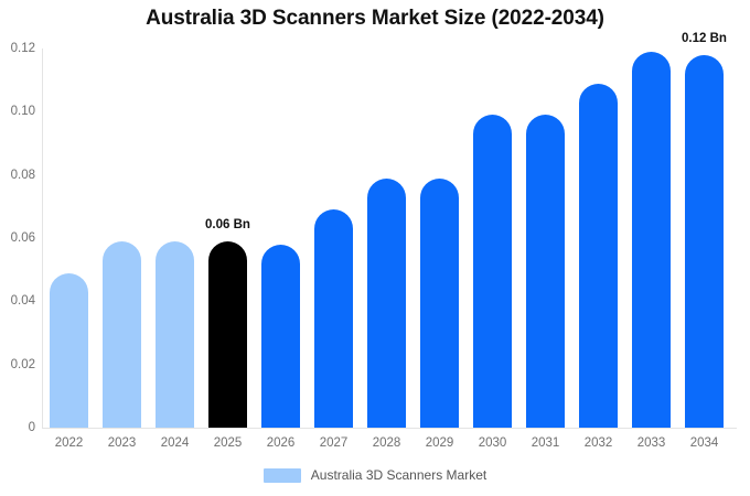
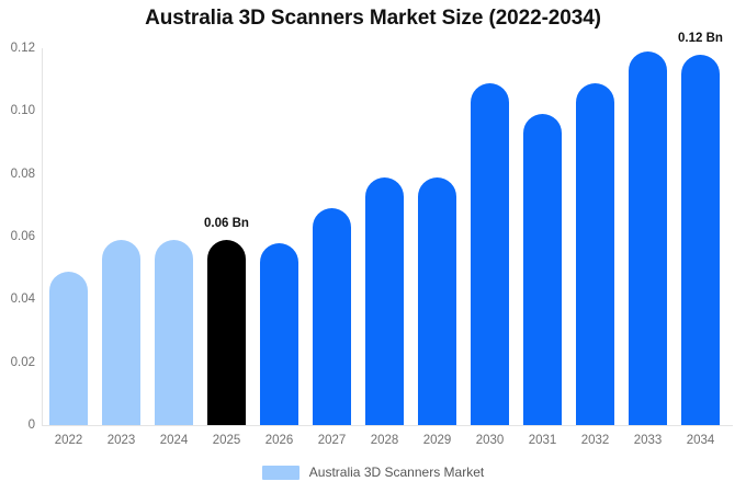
2030: 0.099 -> 0.109
